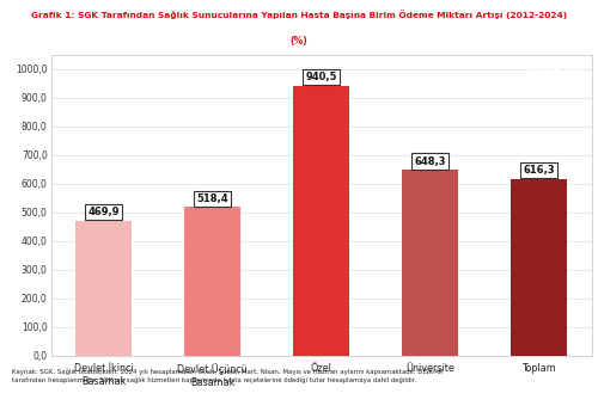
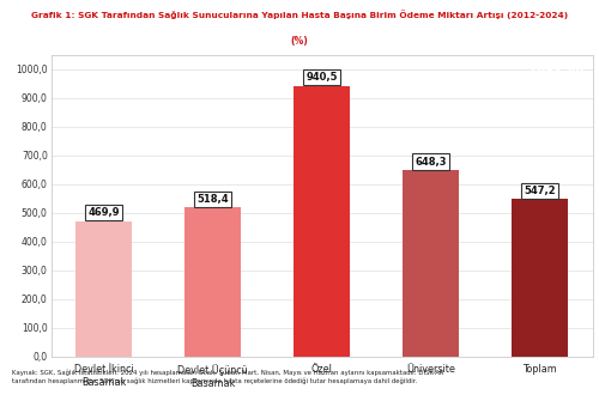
Toplam: 616,3 -> 547,2
